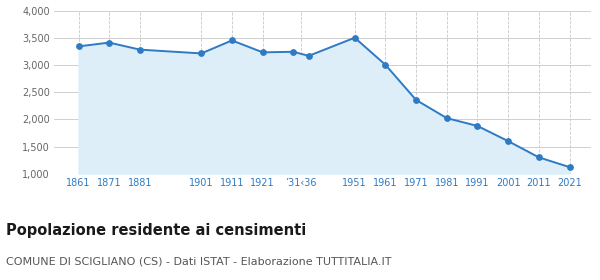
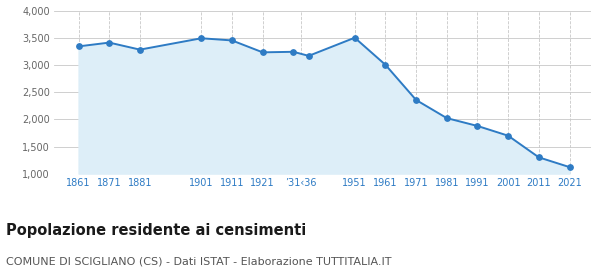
1901: 3,220 -> 3,500
2001: 1,600 -> 1,700
